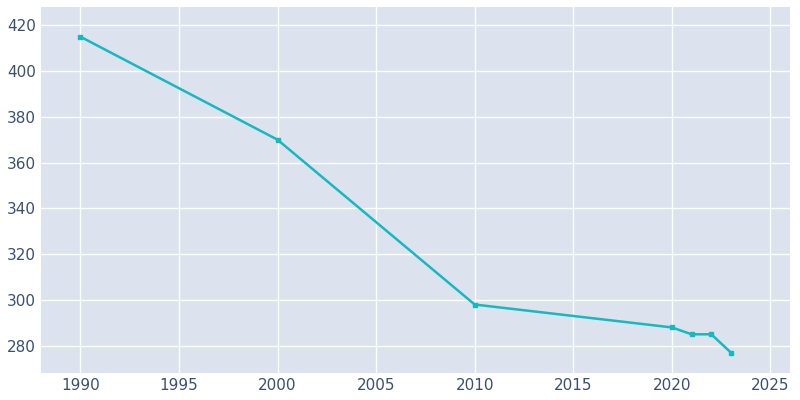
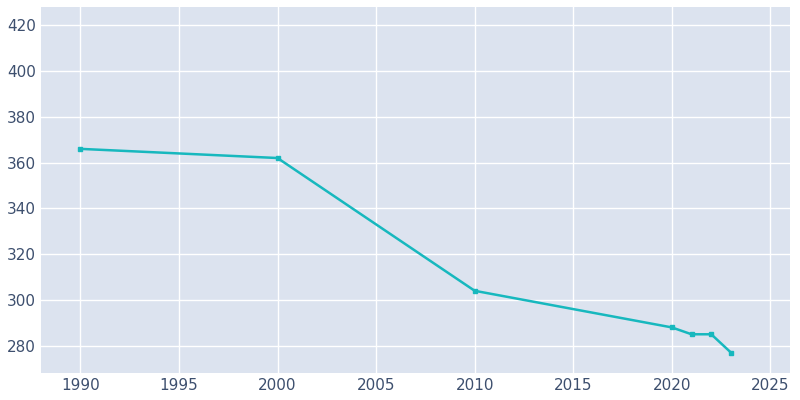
1990: 415 -> 366
2000: 370 -> 362
2010: 298 -> 304
